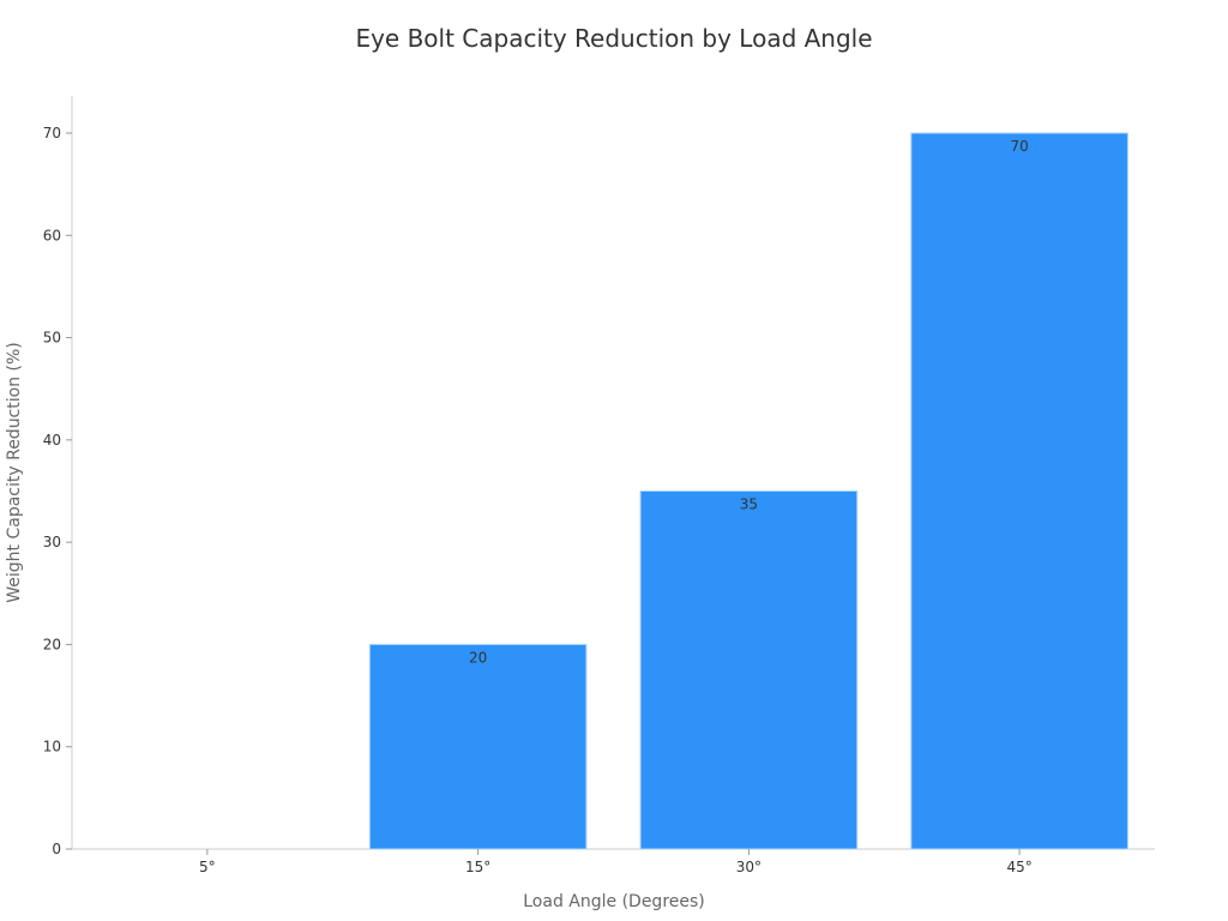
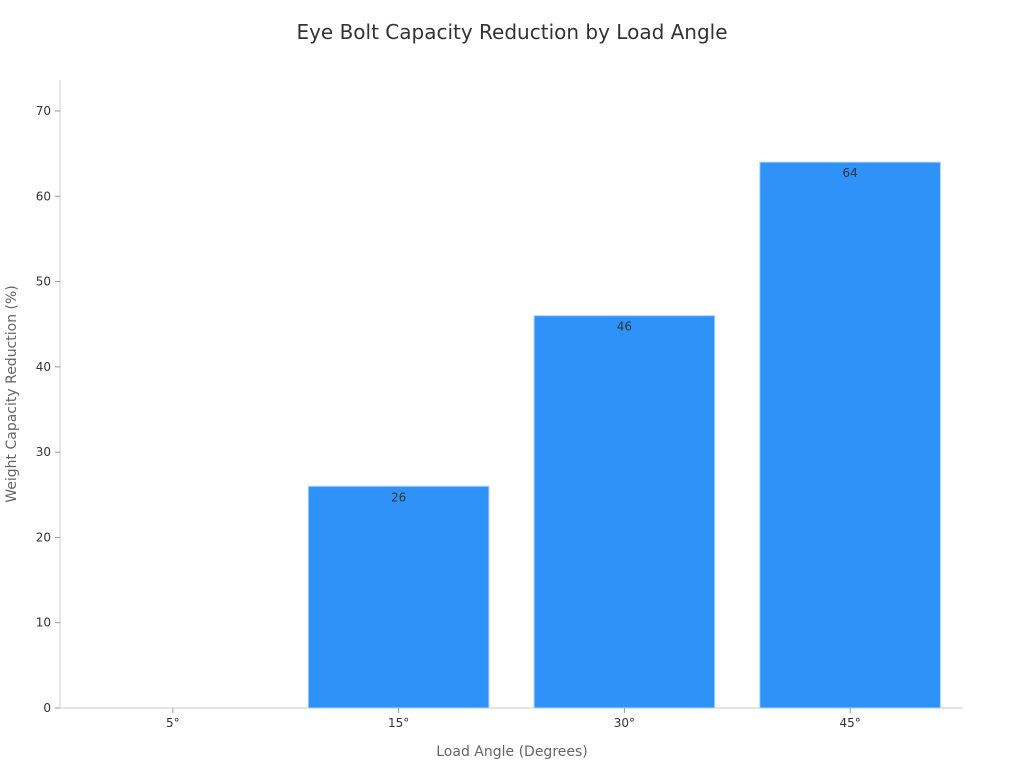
15°: 20 -> 26
30°: 35 -> 46
45°: 70 -> 64
